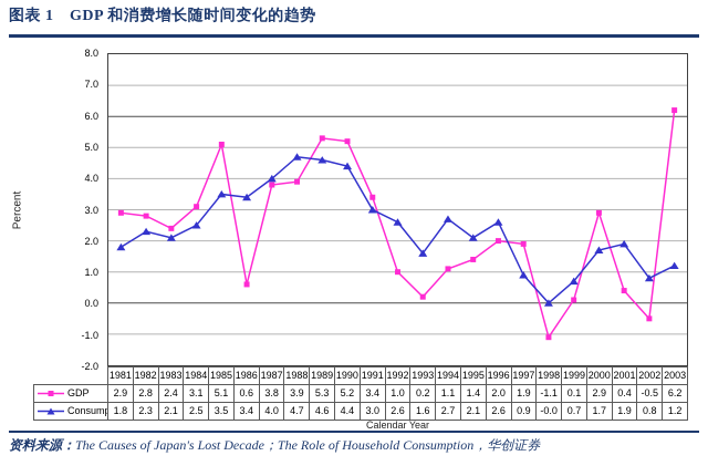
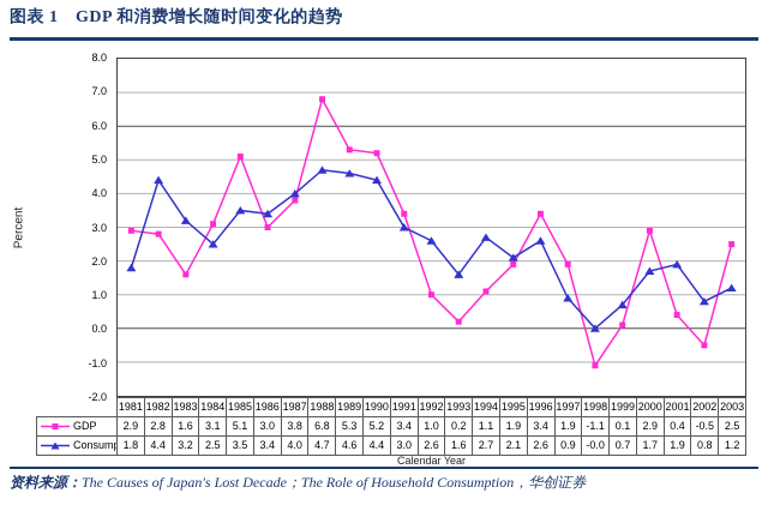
Consumption/1982: 2.3 -> 4.4
GDP/1983: 2.4 -> 1.6
Consumption/1983: 2.1 -> 3.2
GDP/1986: 0.6 -> 3.0
GDP/1988: 3.9 -> 6.8
GDP/1995: 1.4 -> 1.9
GDP/1996: 2.0 -> 3.4
GDP/2003: 6.2 -> 2.5
